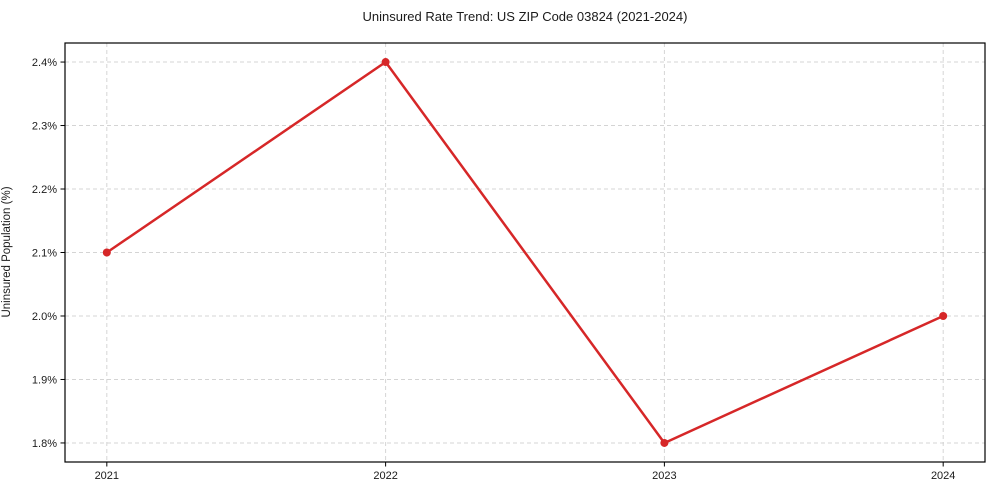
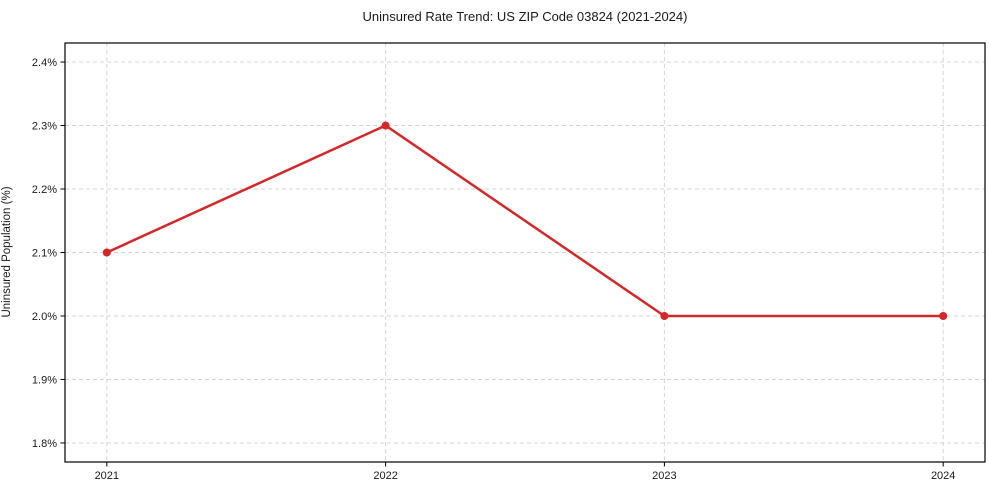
2022: 2.4% -> 2.3%
2023: 1.8% -> 2.0%
